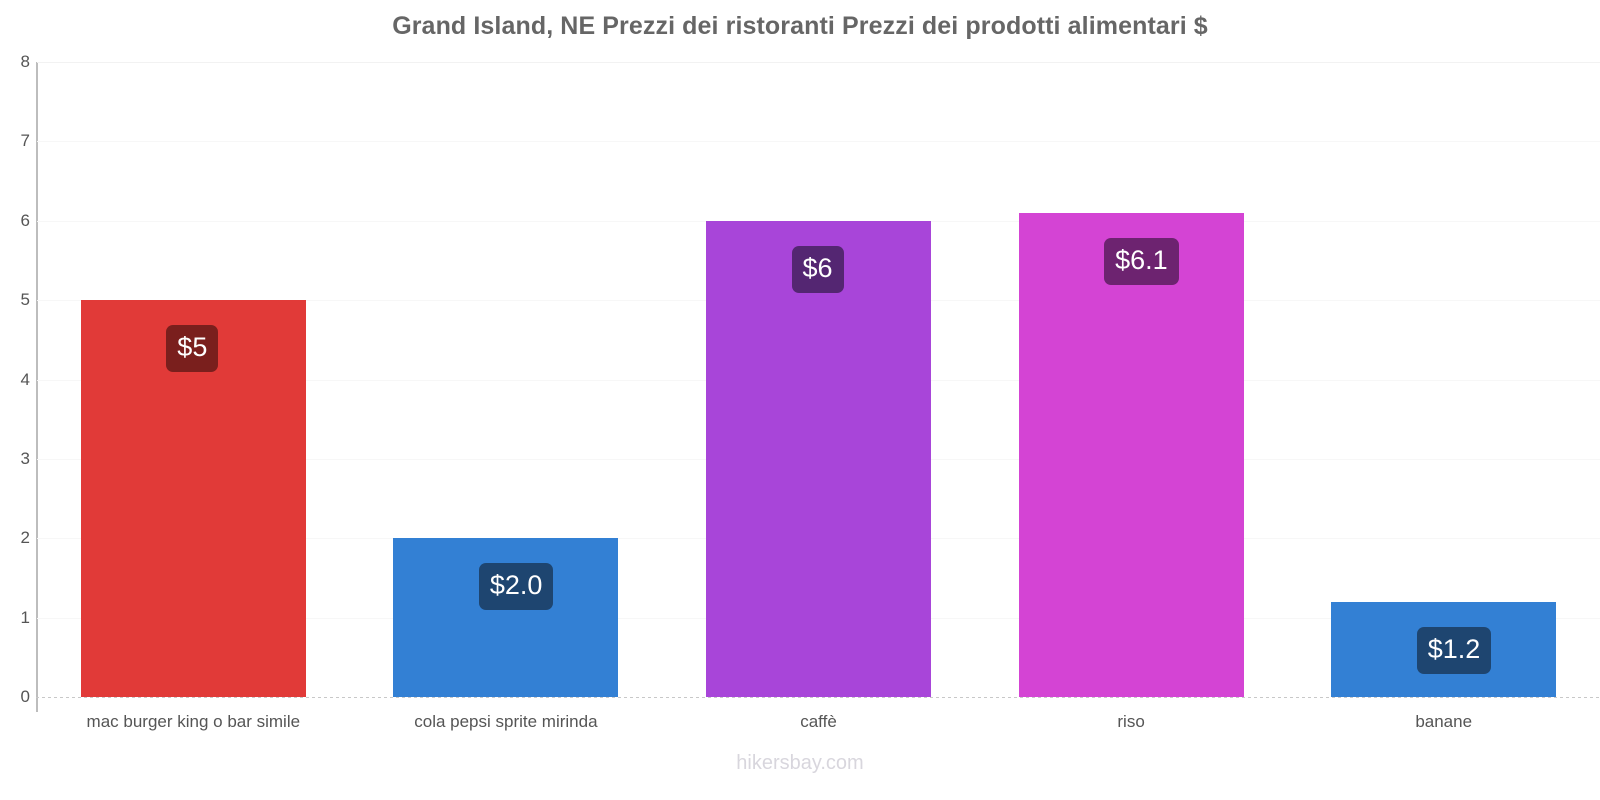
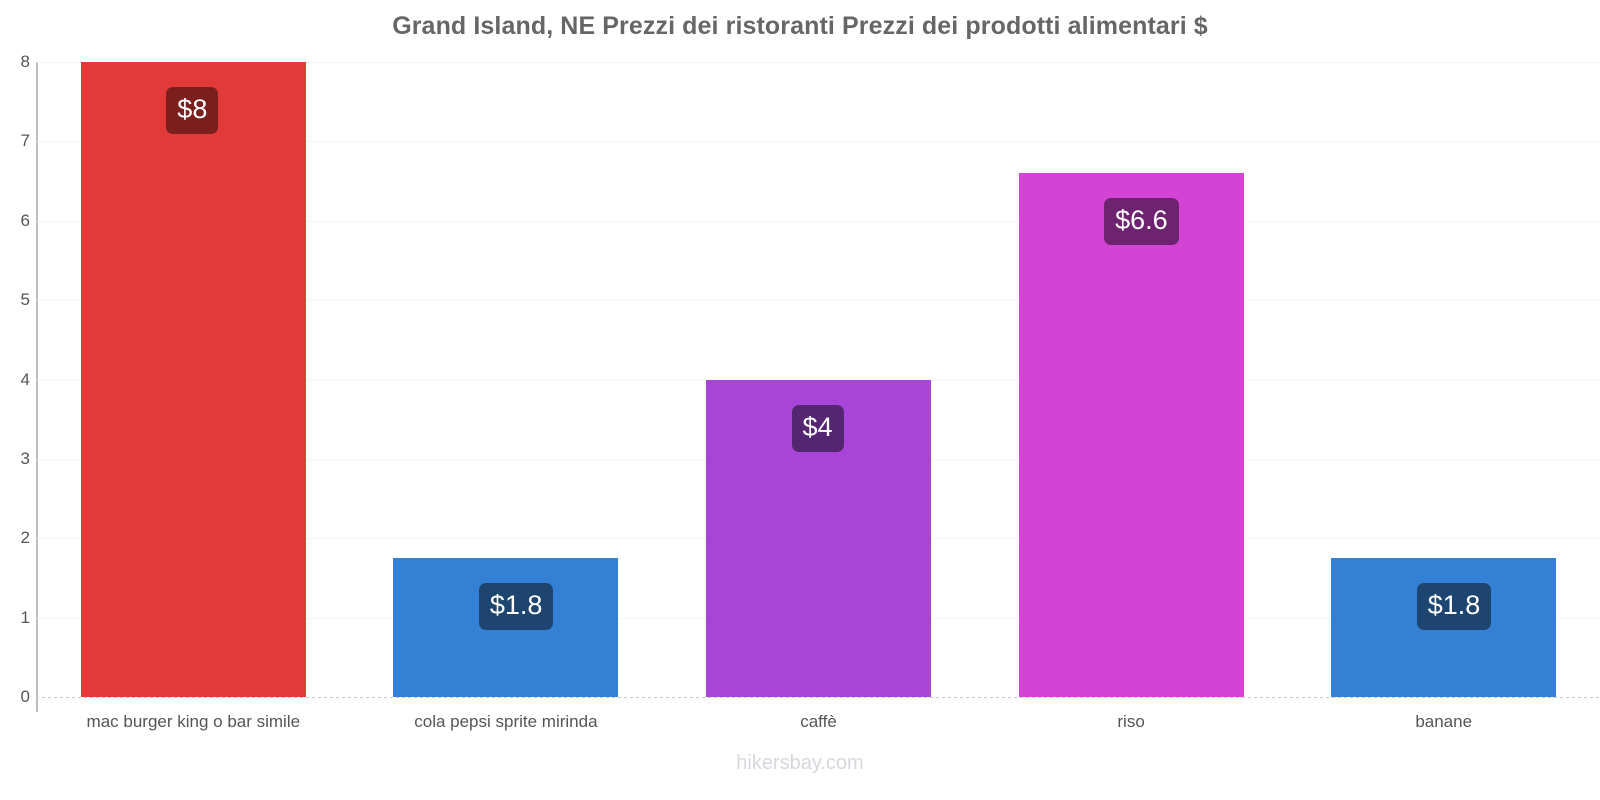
mac burger king o bar simile: $5 -> $8
cola pepsi sprite mirinda: $2.0 -> $1.8
caffè: $6 -> $4
riso: $6.1 -> $6.6
banane: $1.2 -> $1.8
